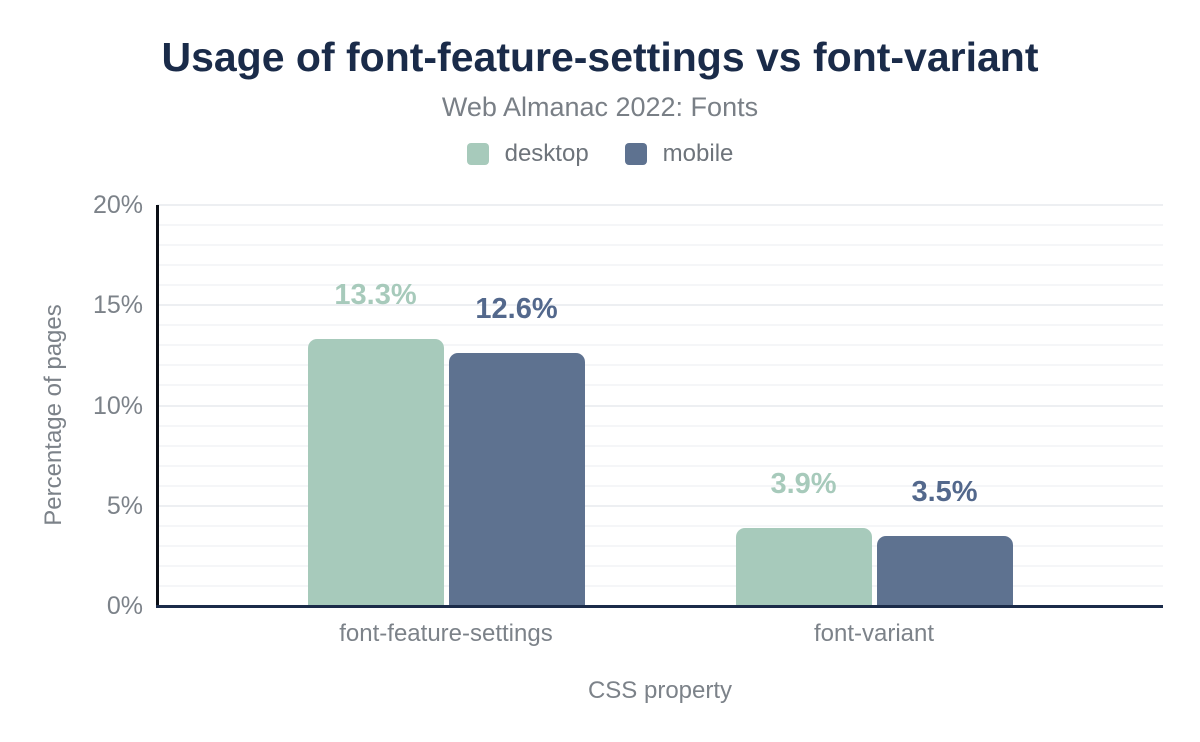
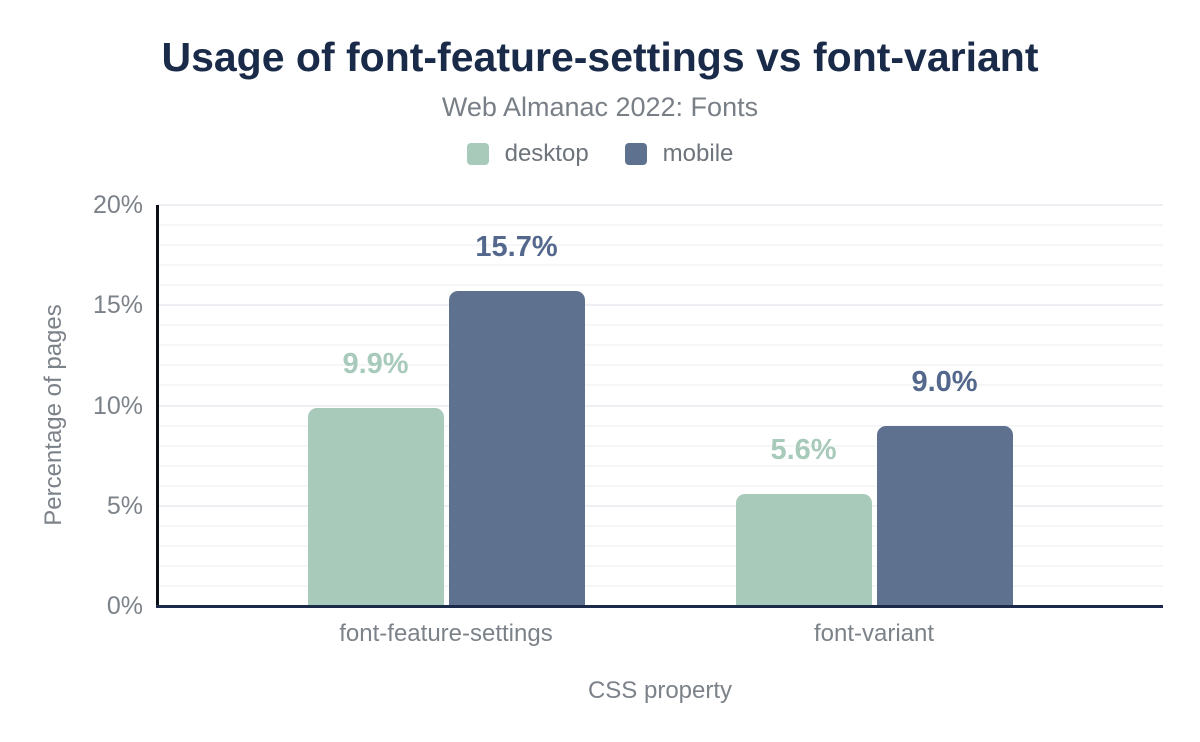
desktop/font-feature-settings: 13.3% -> 9.9%
mobile/font-feature-settings: 12.6% -> 15.7%
desktop/font-variant: 3.9% -> 5.6%
mobile/font-variant: 3.5% -> 9.0%
